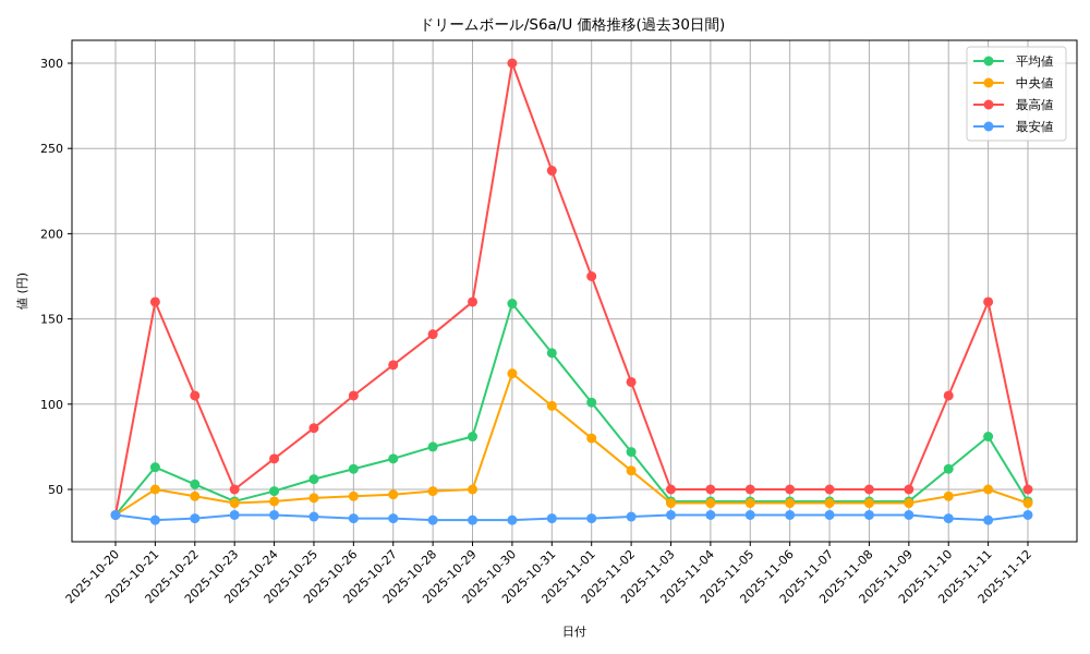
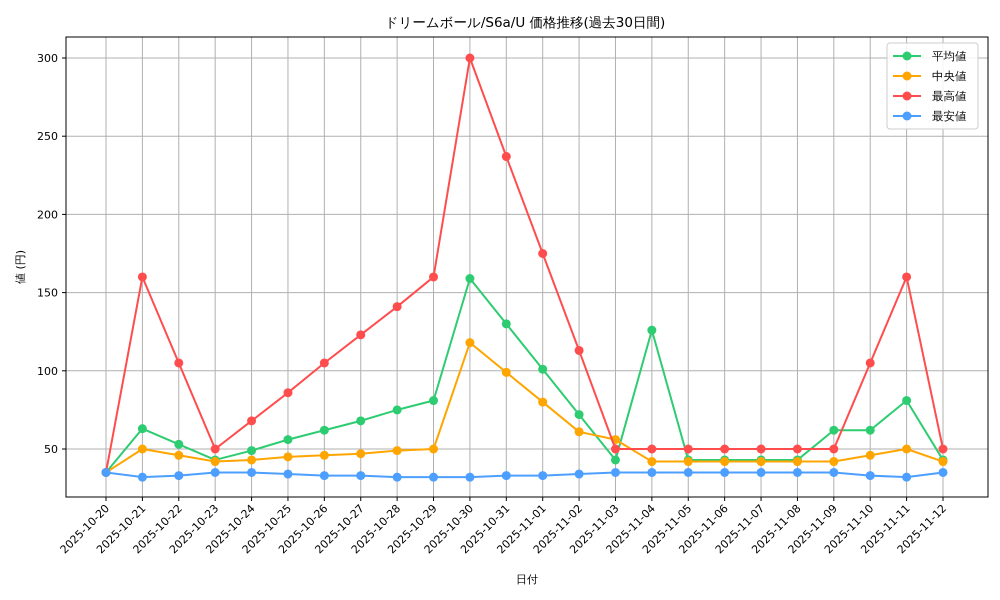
中央値/2025-11-03: 42 -> 56
平均値/2025-11-04: 43 -> 126
平均値/2025-11-09: 43 -> 62
